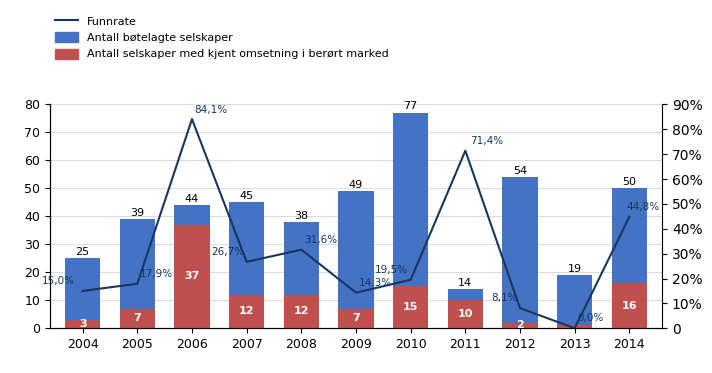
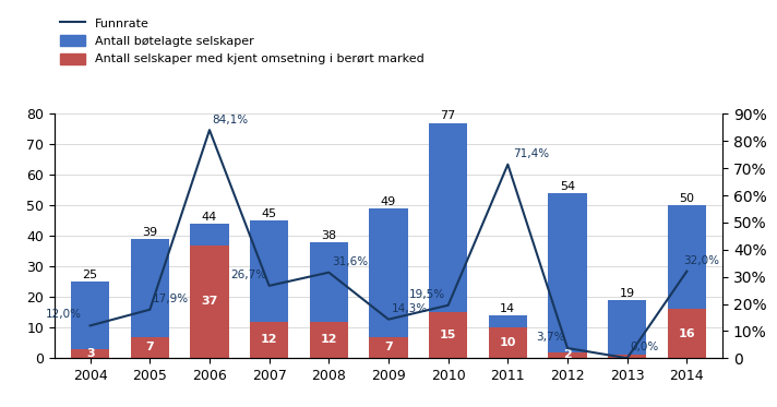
Funnrate/2004: 15,0% -> 12,0%
Funnrate/2012: 8,1% -> 3,7%
Funnrate/2014: 44,8% -> 32,0%
